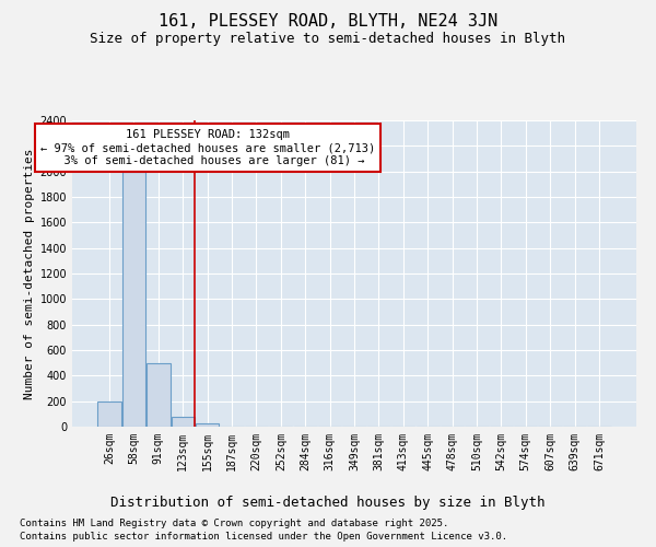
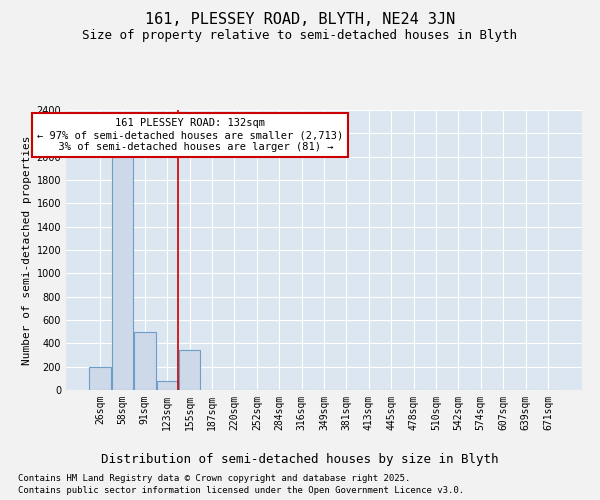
155sqm: 30 -> 340
